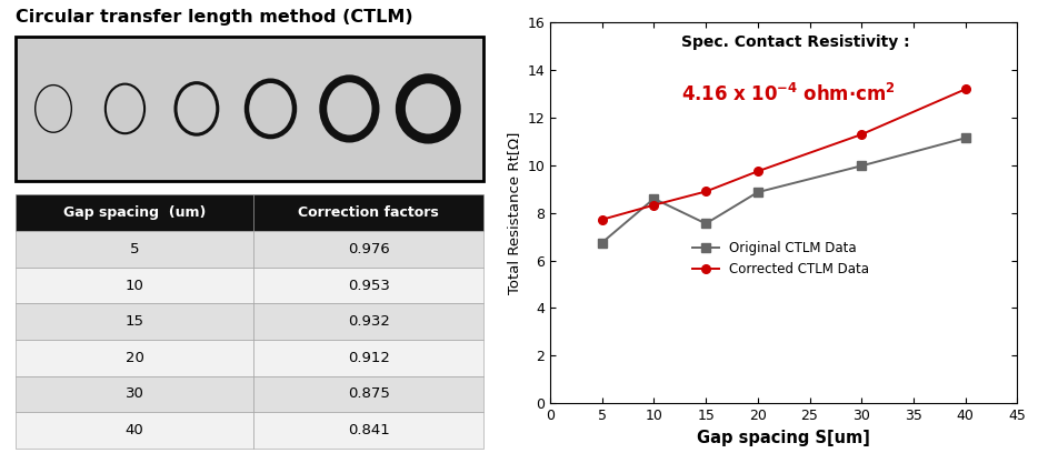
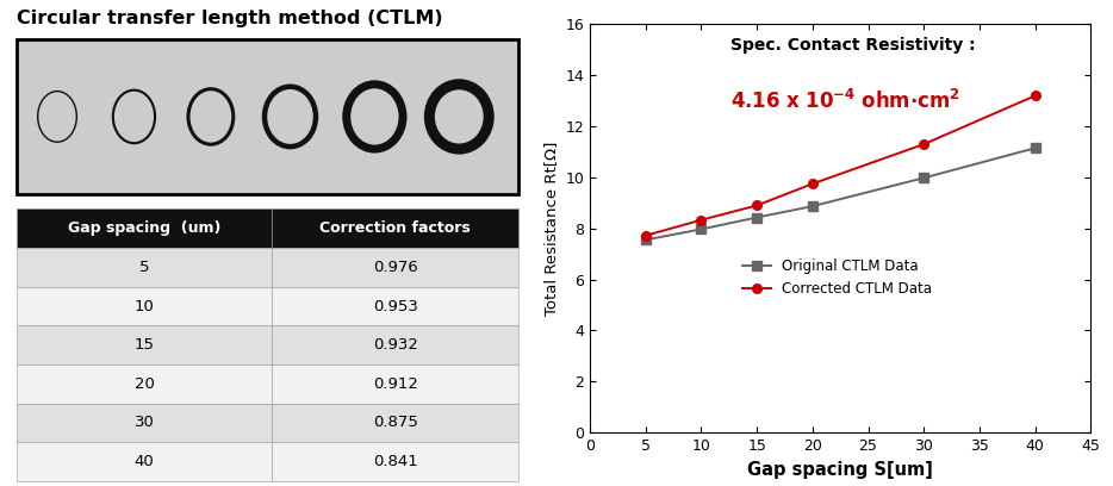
Original CTLM Data/5: 6.75 -> 7.55
Original CTLM Data/10: 8.60 -> 7.97
Original CTLM Data/15: 7.55 -> 8.43
